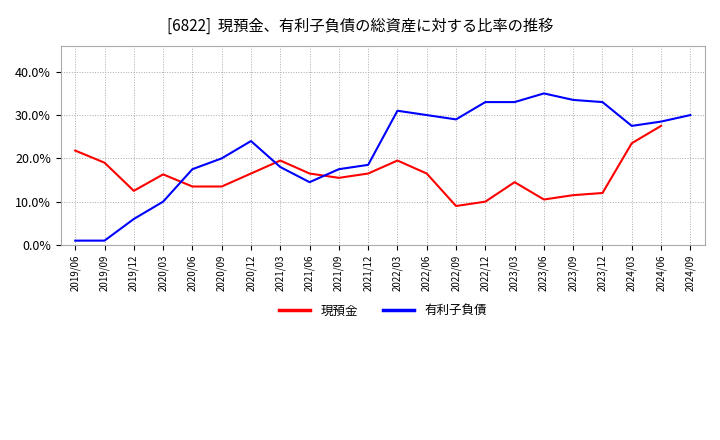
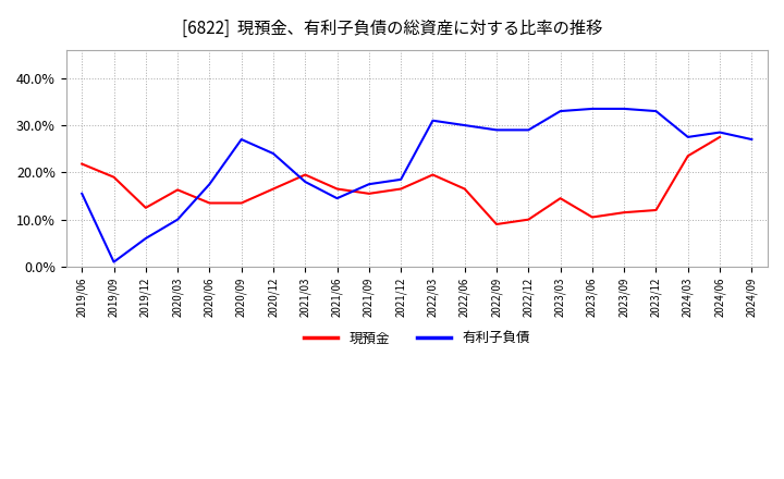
有利子負債/2019/06: 1.0% -> 15.5%
有利子負債/2020/09: 20.0% -> 27.0%
有利子負債/2022/12: 33.0% -> 29.0%
有利子負債/2023/06: 35.0% -> 33.5%
有利子負債/2024/09: 30.0% -> 27.0%
